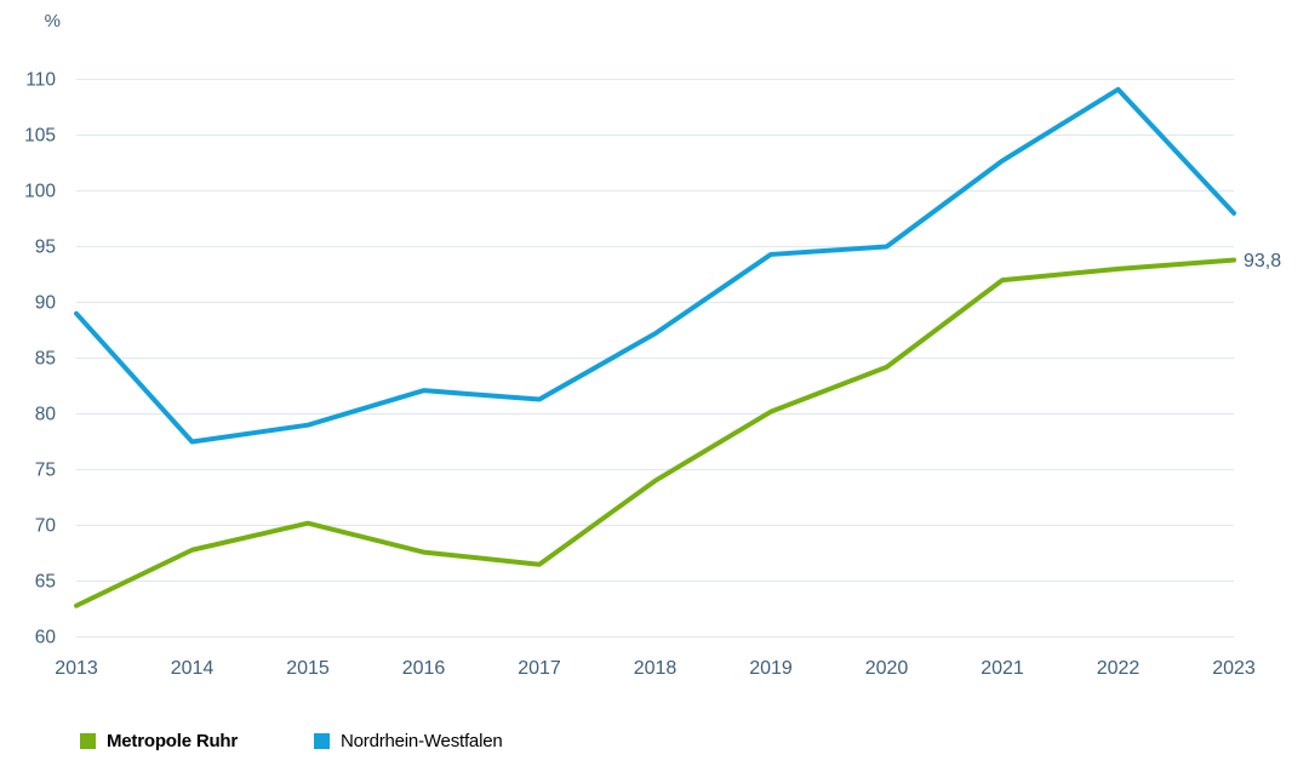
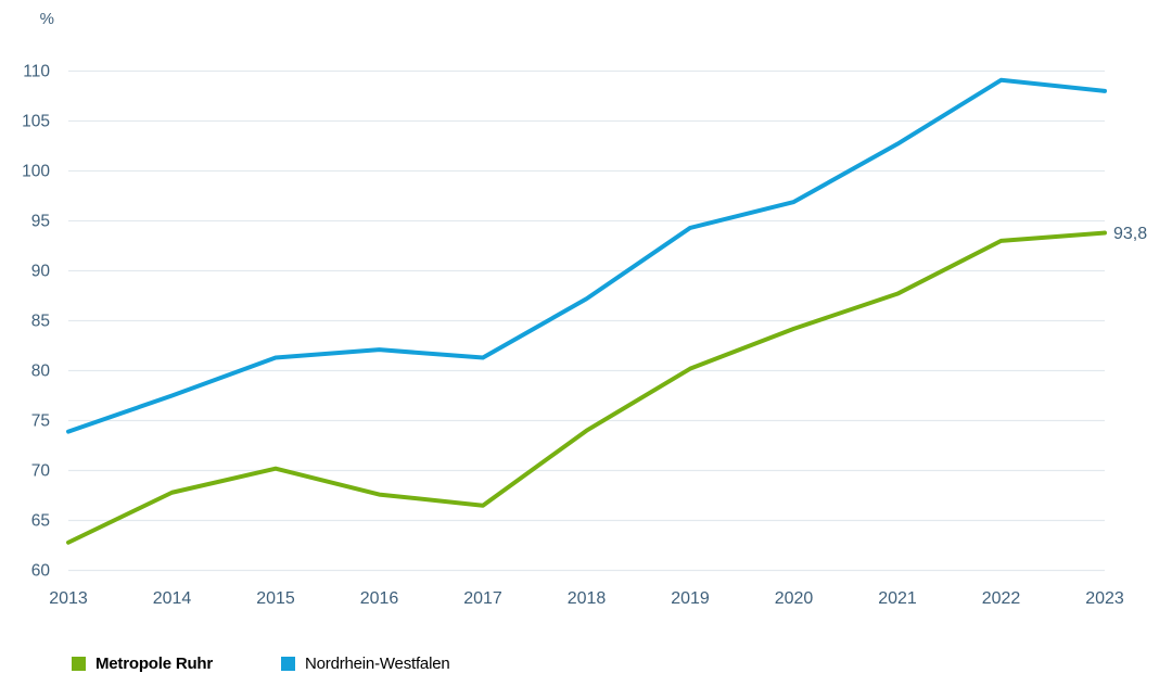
Nordrhein-Westfalen/2013: 89 -> 74
Nordrhein-Westfalen/2015: 79 -> 81
Nordrhein-Westfalen/2020: 95 -> 97
Metropole Ruhr/2021: 92 -> 88
Nordrhein-Westfalen/2023: 98 -> 108
